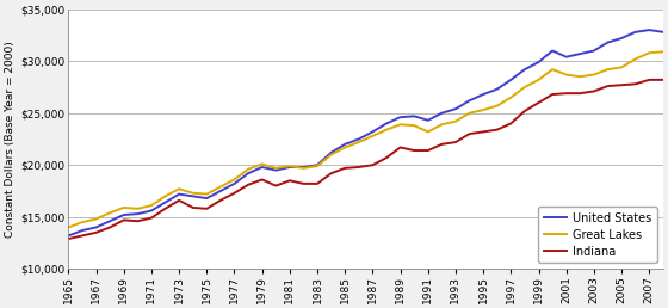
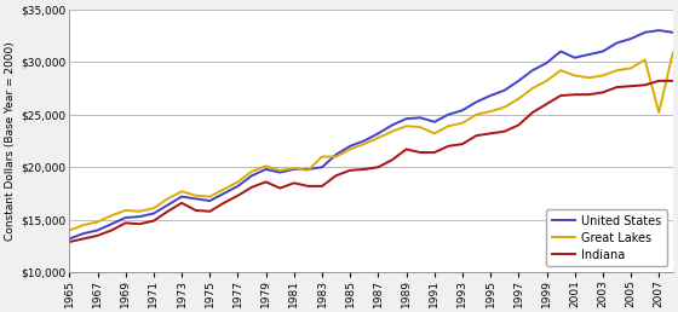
Great Lakes/1983: $19,900 -> $21,000
Great Lakes/2007: $30,800 -> $25,200
